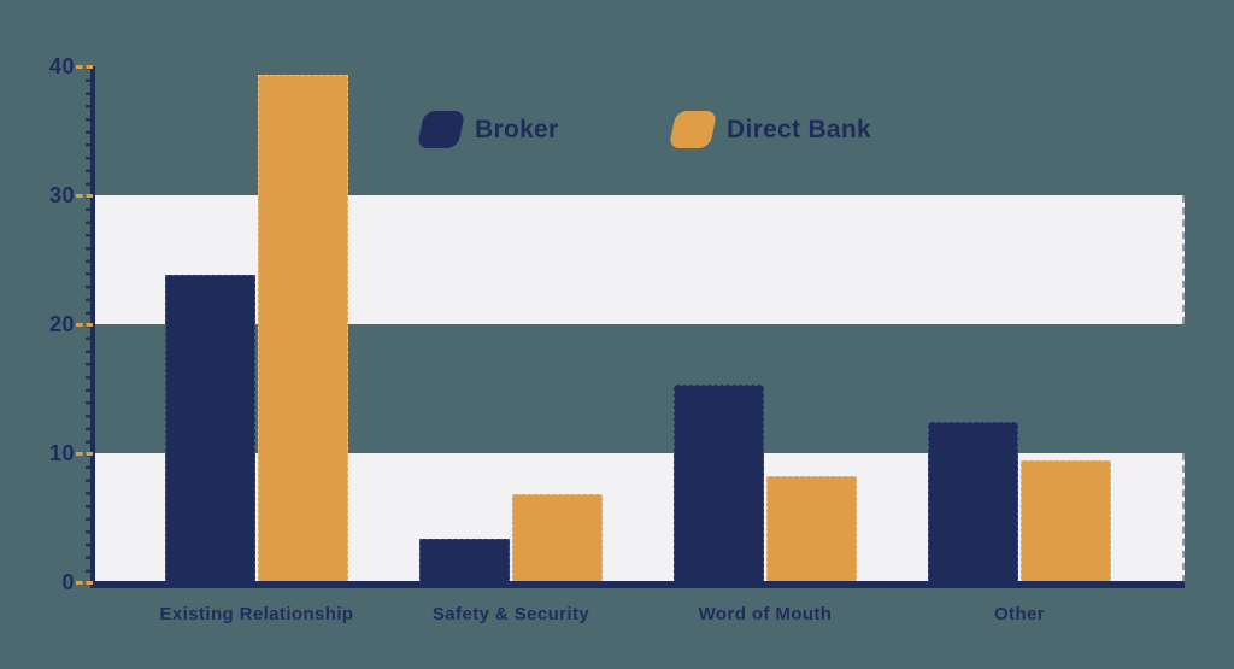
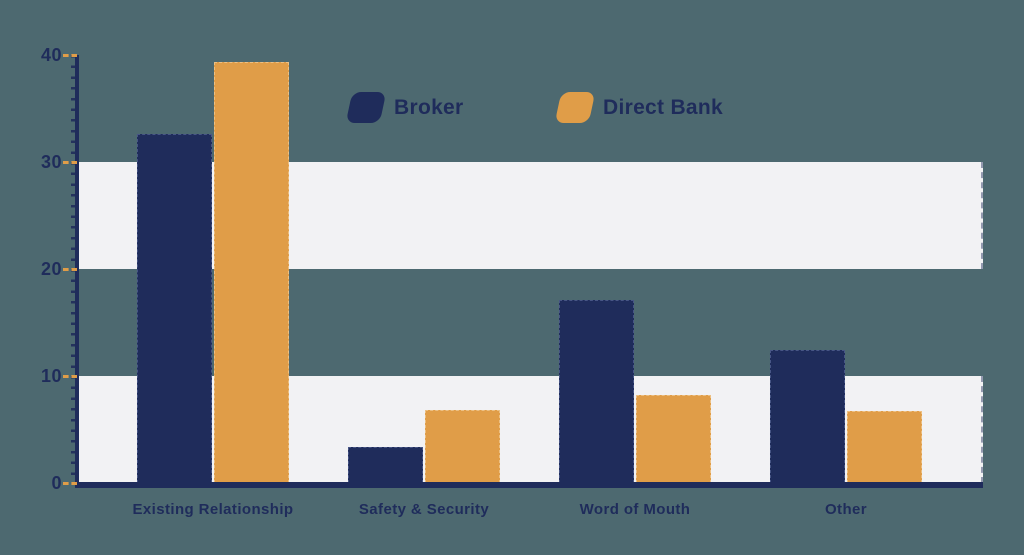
Broker/Existing Relationship: 23.8 -> 32.6
Broker/Word of Mouth: 15.3 -> 17.1
Direct Bank/Other: 9.4 -> 6.7
